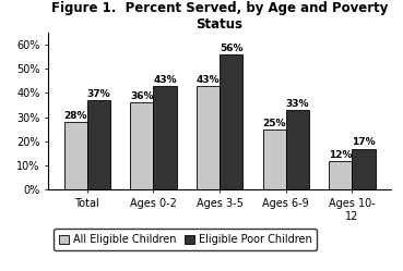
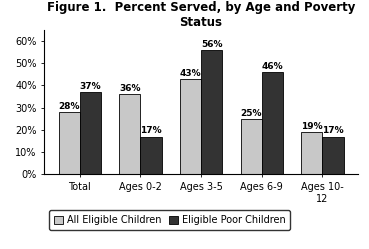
Eligible Poor Children/Ages 0-2: 43% -> 17%
Eligible Poor Children/Ages 6-9: 33% -> 46%
All Eligible Children/Ages 10- 12: 12% -> 19%
